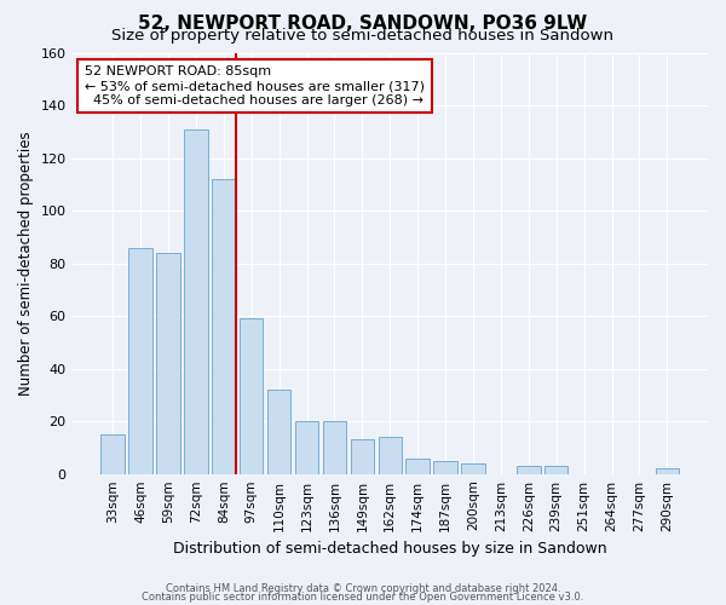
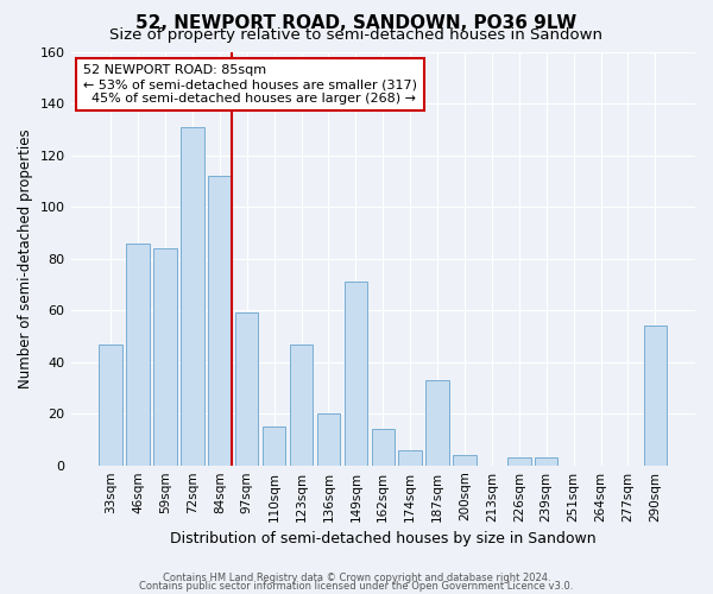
33sqm: 15 -> 47
110sqm: 32 -> 15
123sqm: 20 -> 47
149sqm: 13 -> 71
187sqm: 5 -> 33
290sqm: 2 -> 54
